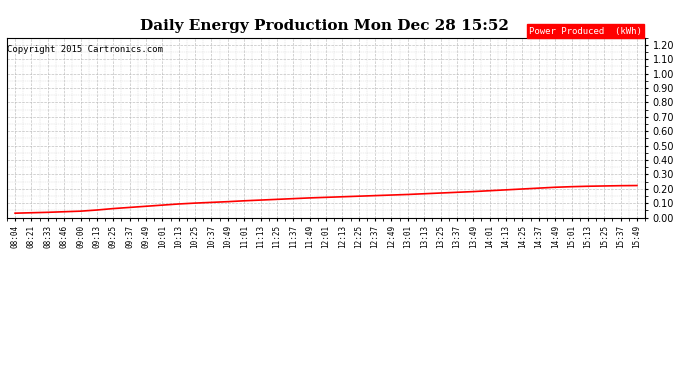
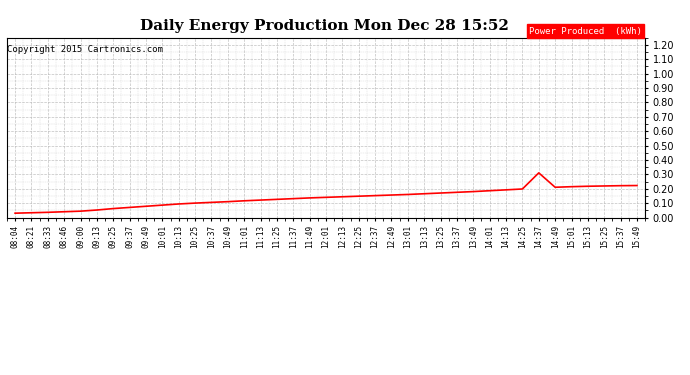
14:37: 0.20 -> 0.31
